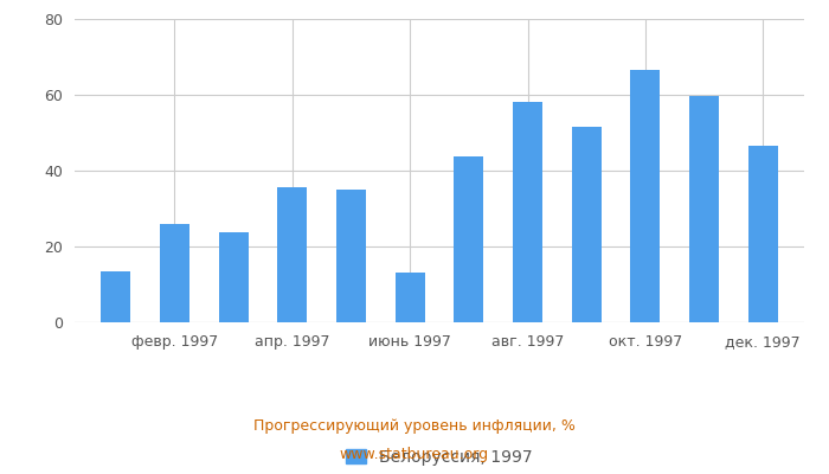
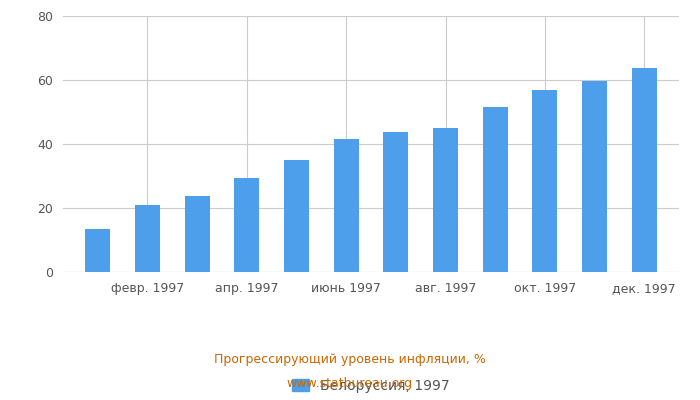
февр. 1997: 26.0 -> 21.0
апр. 1997: 35.5 -> 29.5
июнь 1997: 13.0 -> 41.5
авг. 1997: 58.0 -> 45.0
окт. 1997: 66.5 -> 56.8
дек. 1997: 46.5 -> 63.8
